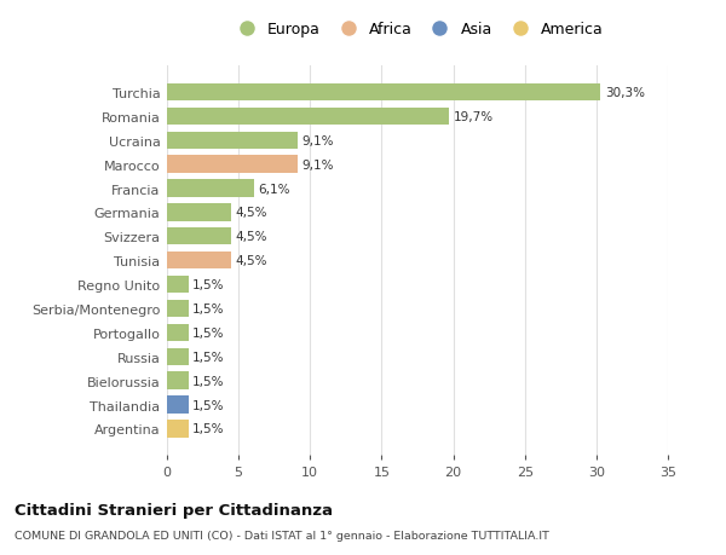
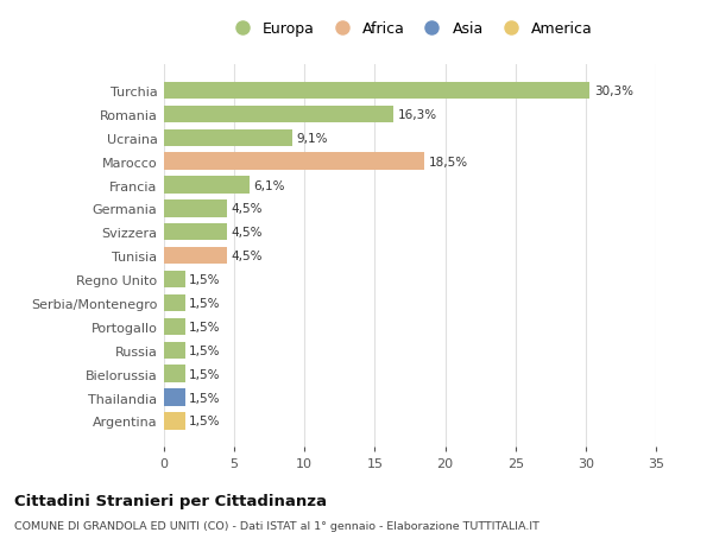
Romania: 19,7% -> 16,3%
Marocco: 9,1% -> 18,5%
